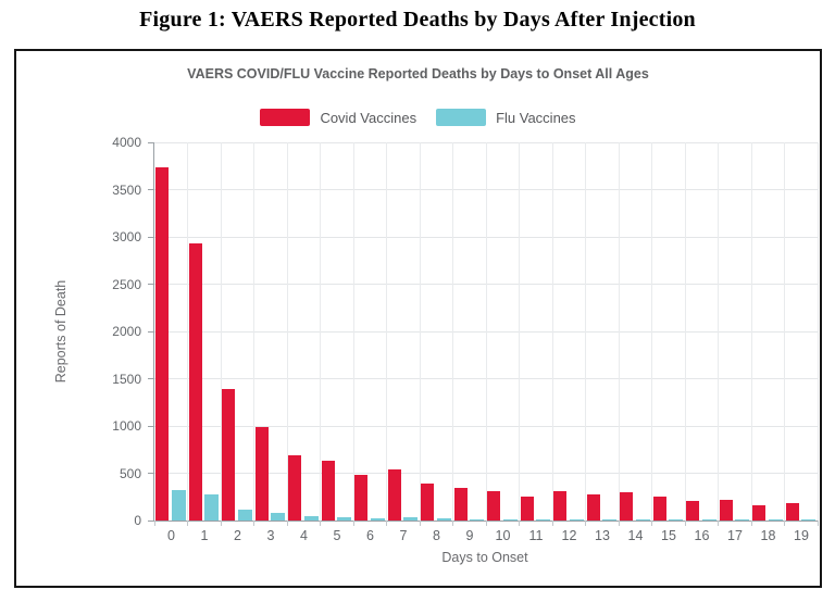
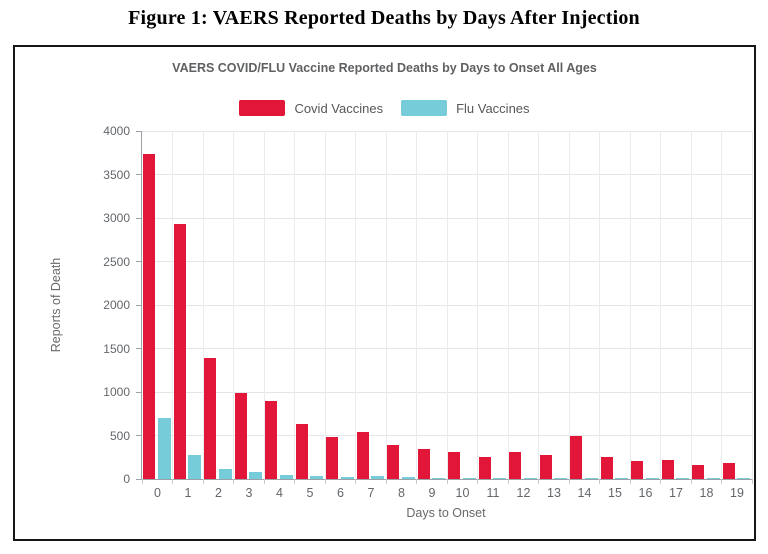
Flu Vaccines/0: 300 -> 700
Covid Vaccines/4: 700 -> 900
Covid Vaccines/14: 300 -> 500
